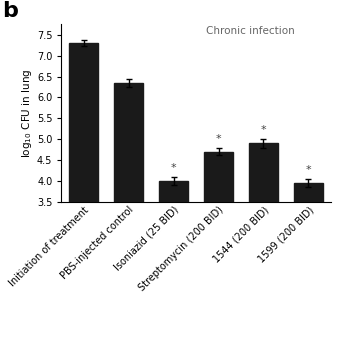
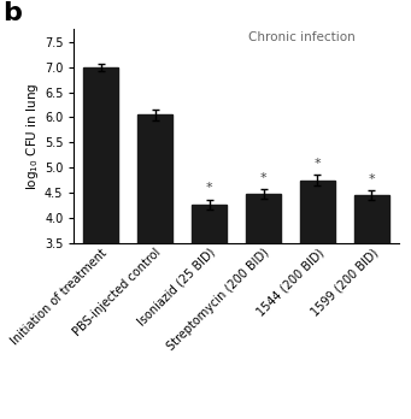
Initiation of treatment: 7.30 -> 7.00
PBS-injected control: 6.35 -> 6.05
Isoniazid (25 BID): 4.00 -> 4.27
Streptomycin (200 BID): 4.70 -> 4.48
1544 (200 BID): 4.90 -> 4.75
1599 (200 BID): 3.95 -> 4.45
